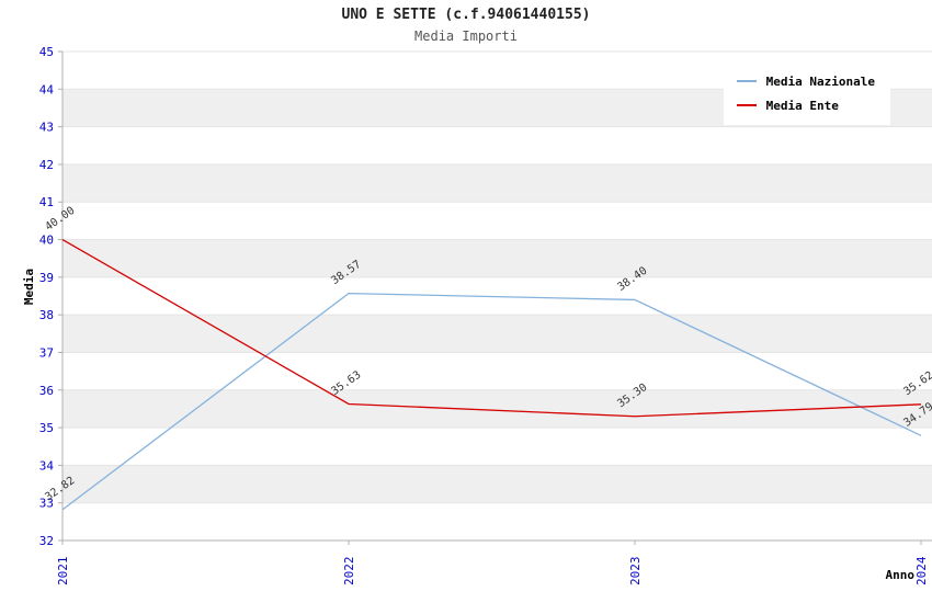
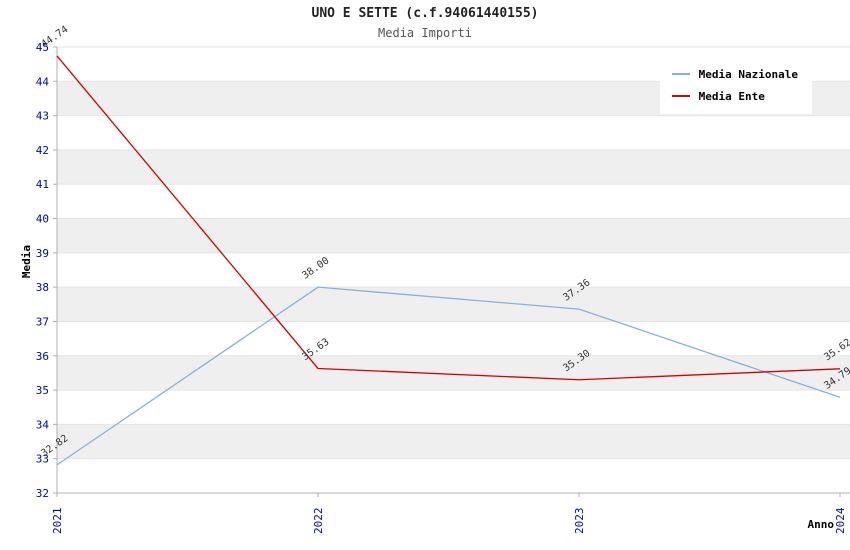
Media Ente/2021: 40.00 -> 44.74
Media Nazionale/2022: 38.57 -> 38.00
Media Nazionale/2023: 38.40 -> 37.36
